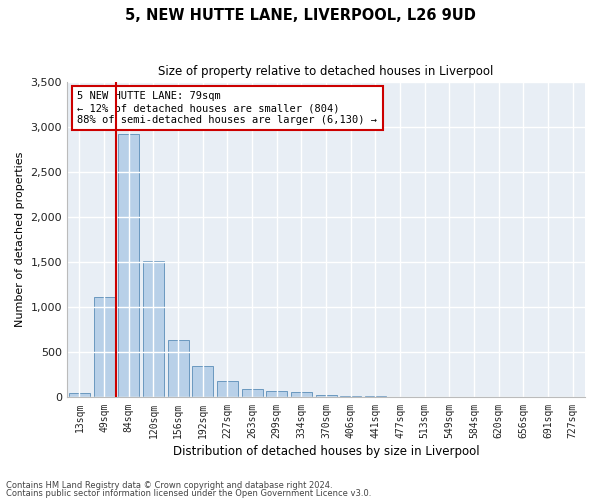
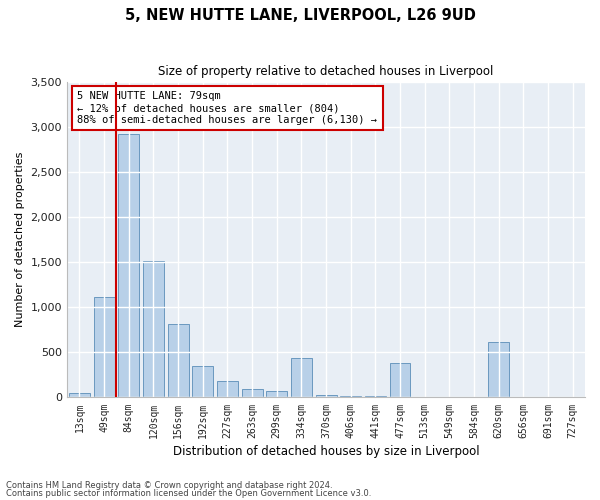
156sqm: 640 -> 820
334sqm: 60 -> 440
477sqm: 10 -> 380
620sqm: 0 -> 620
